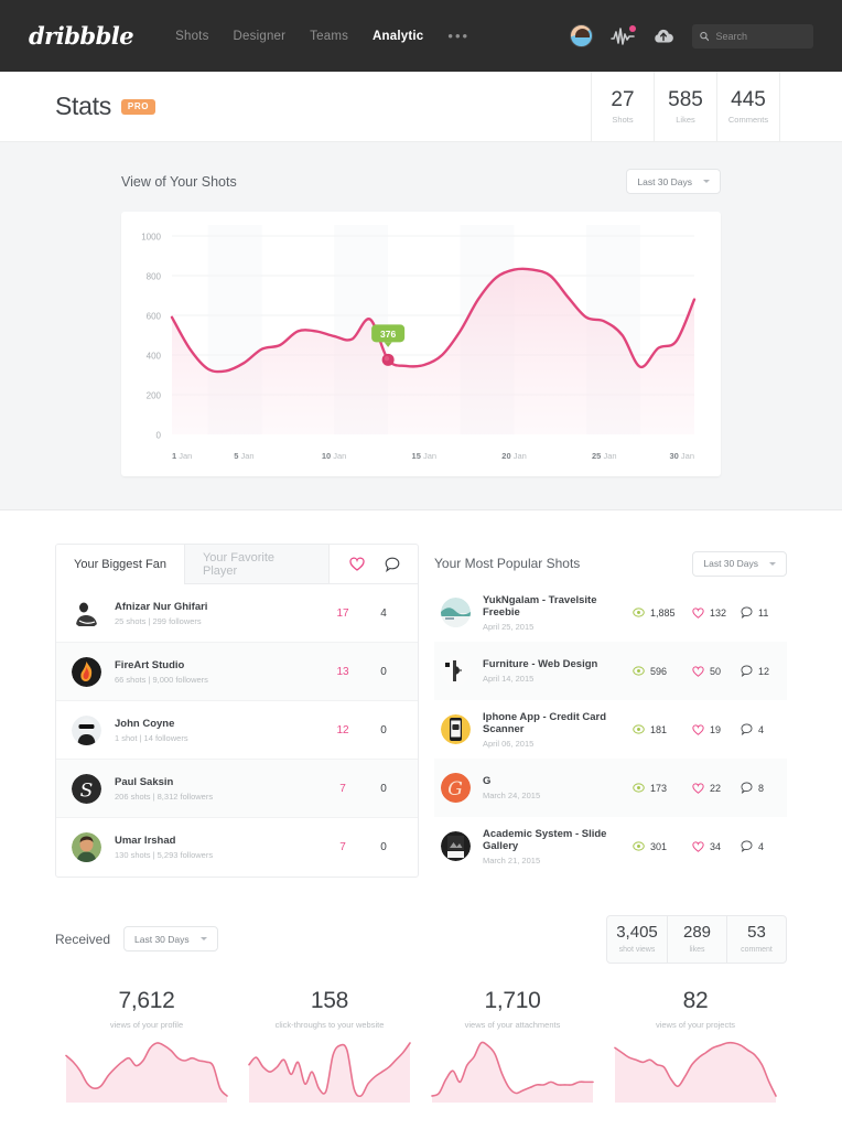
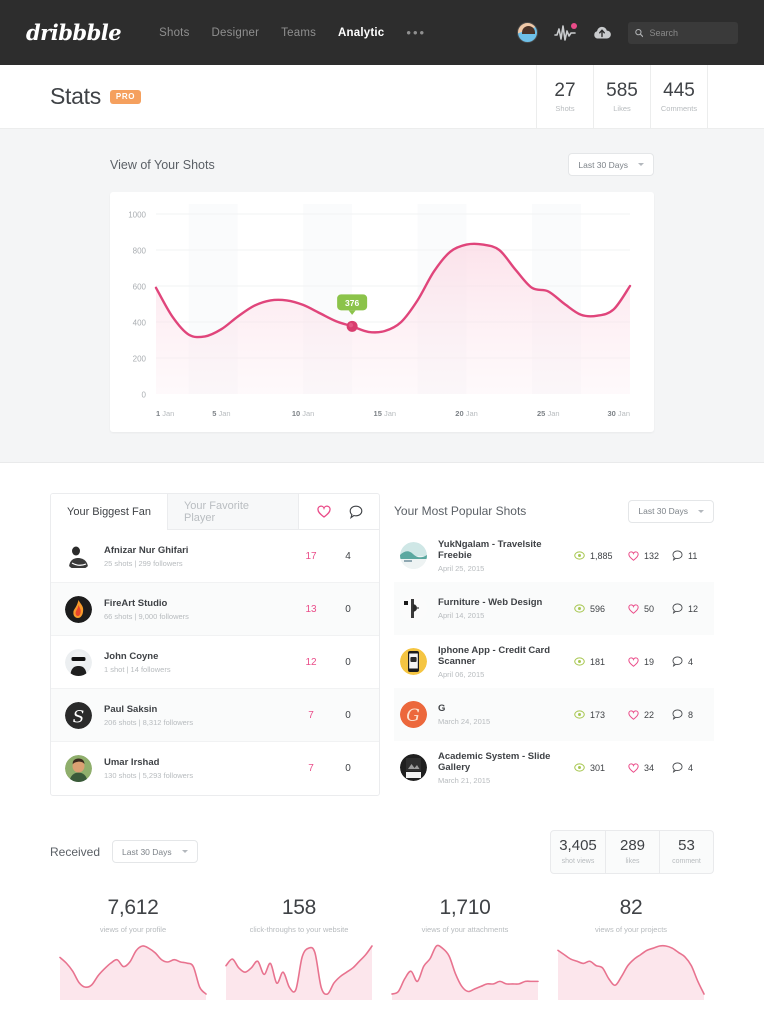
7: 450 -> 490
11: 480 -> 450
12: 580 -> 400
27: 340 -> 440
30: 680 -> 600
